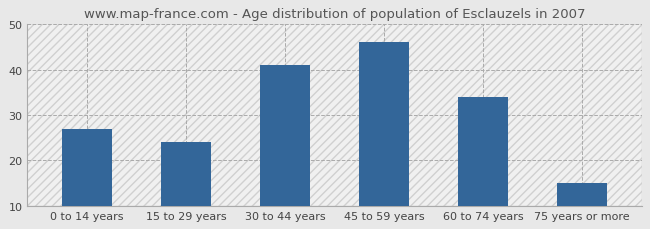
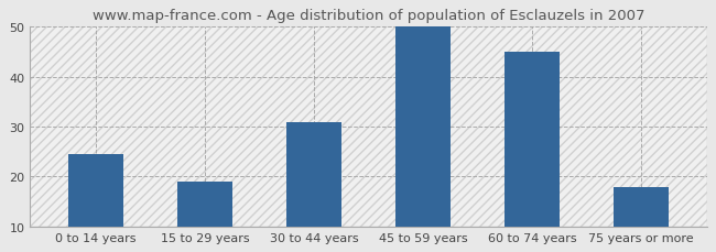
0 to 14 years: 27.0 -> 24.5
15 to 29 years: 24.0 -> 19.0
30 to 44 years: 41.0 -> 31.0
45 to 59 years: 46.0 -> 50.0
60 to 74 years: 34.0 -> 45.0
75 years or more: 15.0 -> 18.0
